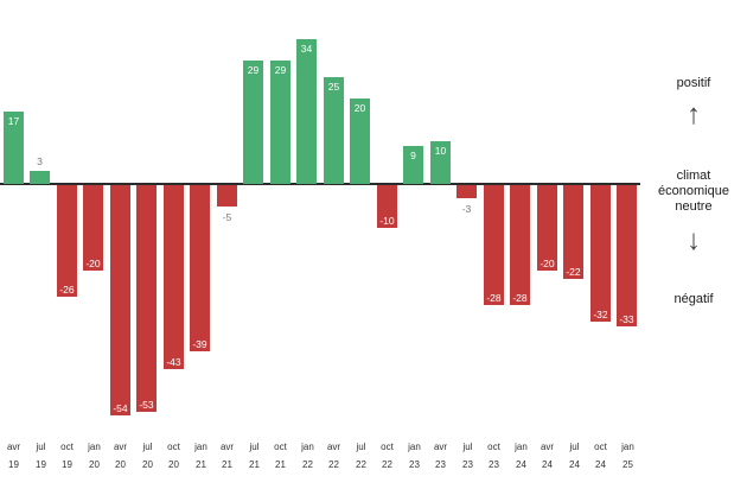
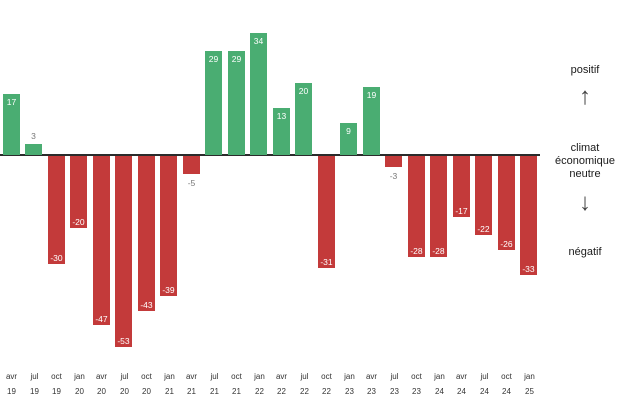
oct 19: -26 -> -30
avr 20: -54 -> -47
avr 22: 25 -> 13
oct 22: -10 -> -31
avr 23: 10 -> 19
avr 24: -20 -> -17
oct 24: -32 -> -26
